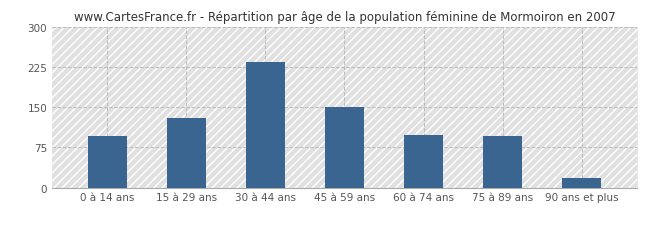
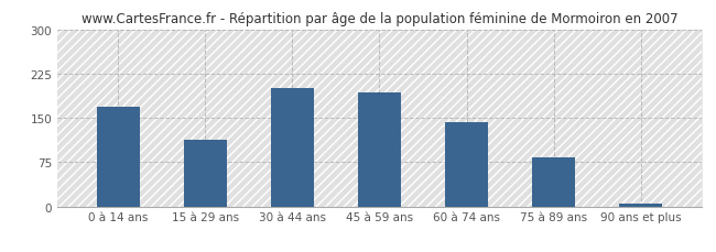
0 à 14 ans: 96 -> 168
15 à 29 ans: 130 -> 113
30 à 44 ans: 234 -> 200
45 à 59 ans: 150 -> 193
60 à 74 ans: 98 -> 142
75 à 89 ans: 96 -> 83
90 ans et plus: 18 -> 5
